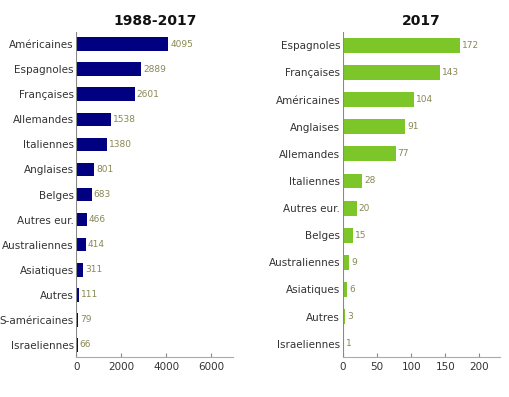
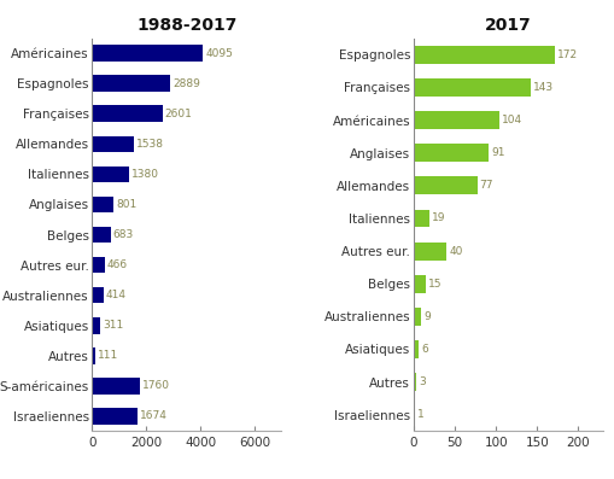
1988-2017/S-américaines: 79 -> 1760
1988-2017/Israeliennes: 66 -> 1674
2017/Italiennes: 28 -> 19
2017/Autres eur.: 20 -> 40
